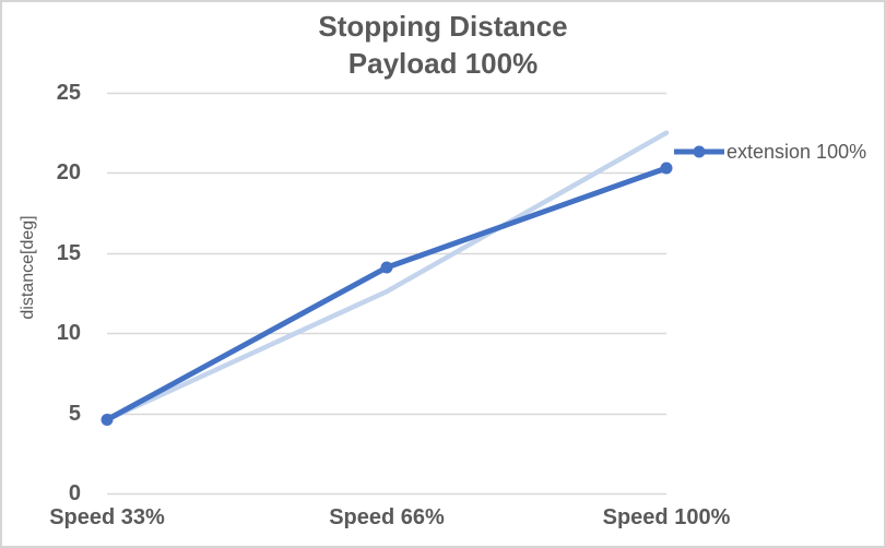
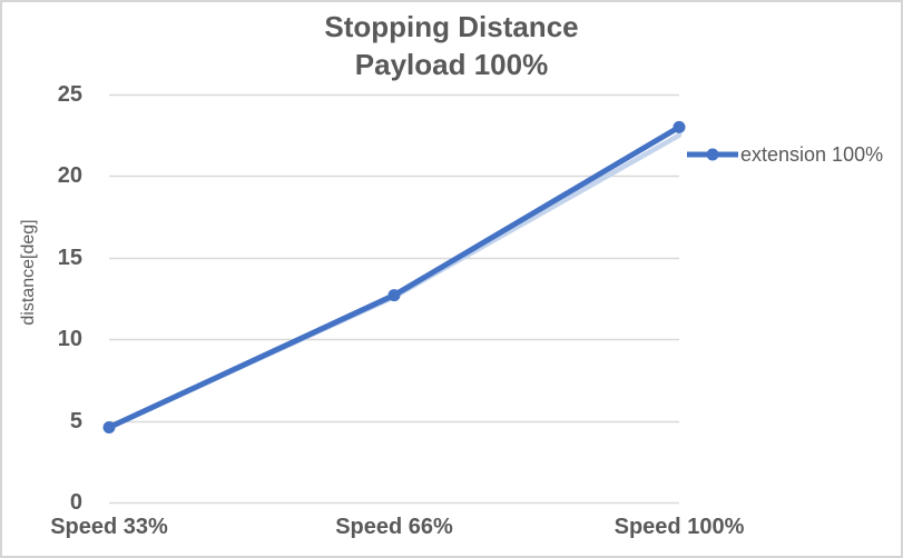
Speed 66%: 14.1 -> 12.7
Speed 100%: 20.3 -> 23.0
